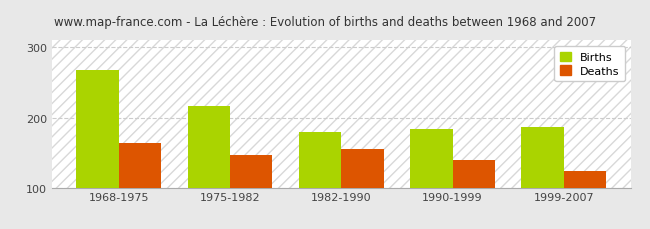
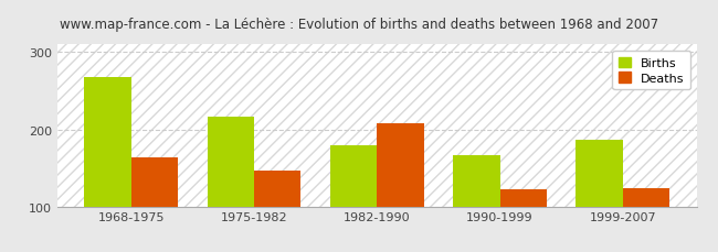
Deaths/1982-1990: 155 -> 208
Births/1990-1999: 183 -> 166
Deaths/1990-1999: 139 -> 122
